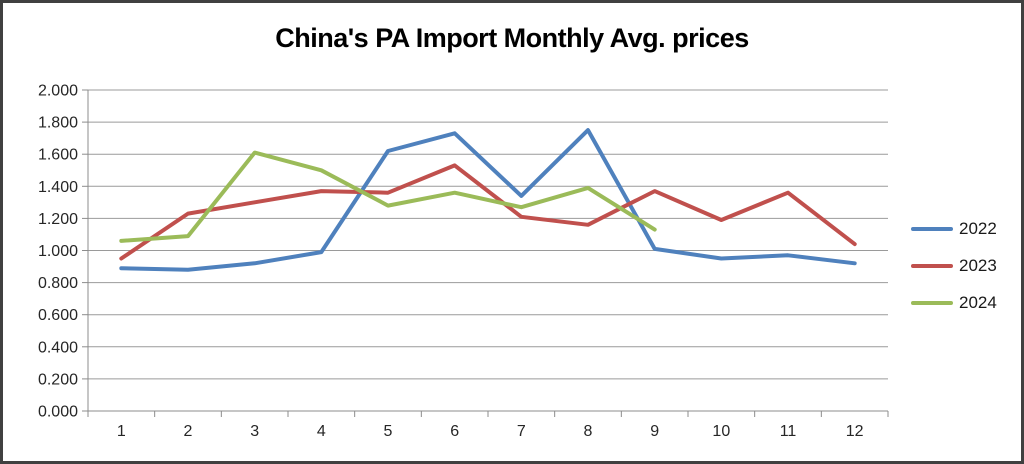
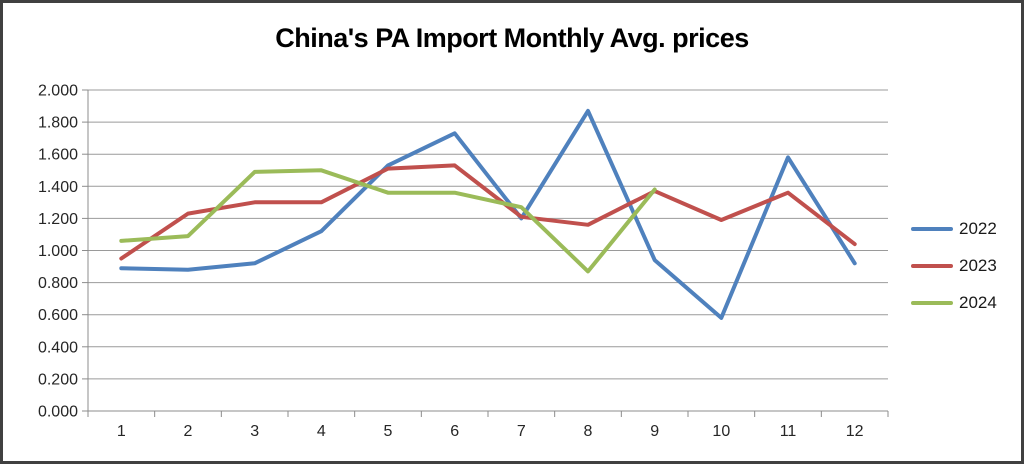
2024/3: 1.61 -> 1.49
2022/4: 0.99 -> 1.12
2023/4: 1.37 -> 1.30
2022/5: 1.62 -> 1.53
2023/5: 1.36 -> 1.51
2024/5: 1.28 -> 1.36
2022/7: 1.34 -> 1.20
2022/8: 1.75 -> 1.87
2024/8: 1.39 -> 0.87
2022/9: 1.01 -> 0.94
2024/9: 1.13 -> 1.38
2022/10: 0.95 -> 0.58
2022/11: 0.97 -> 1.58
